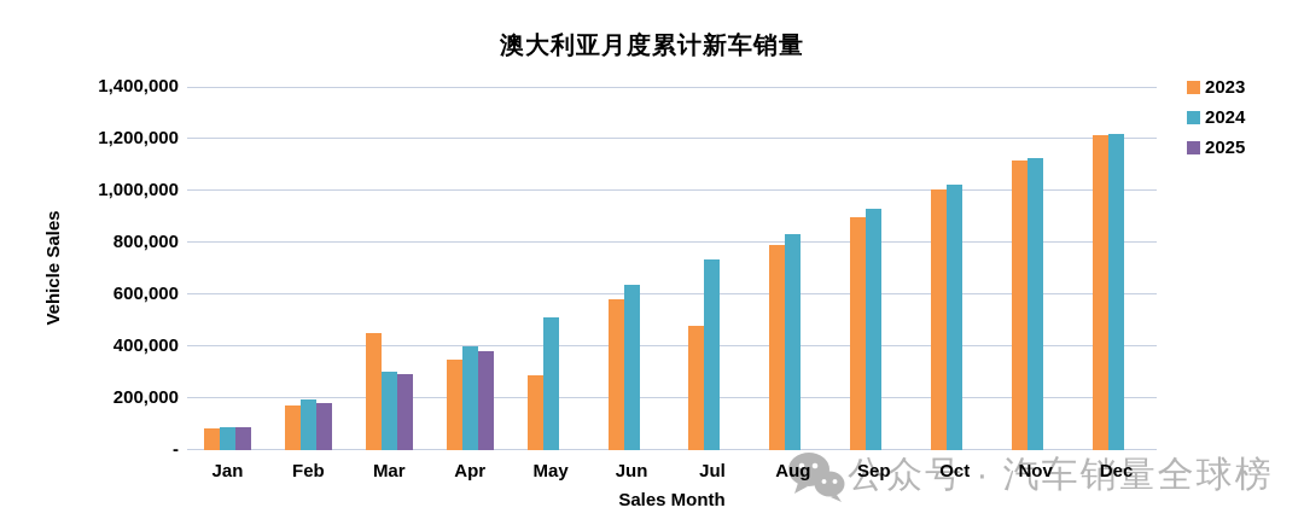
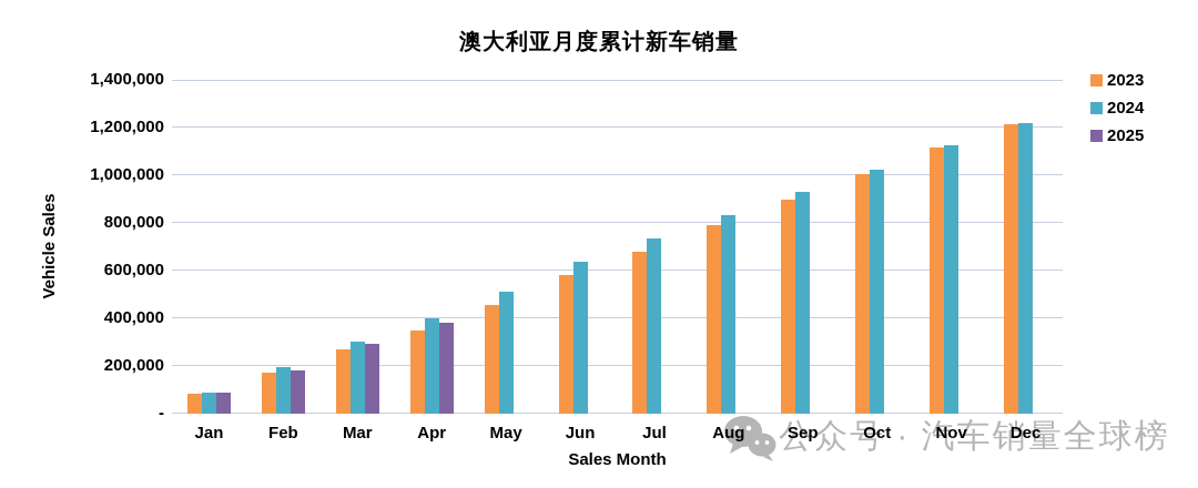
2023/Mar: 450000 -> 270000
2023/May: 290000 -> 460000
2023/Jul: 480000 -> 680000
